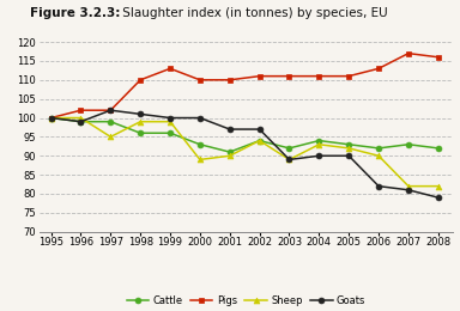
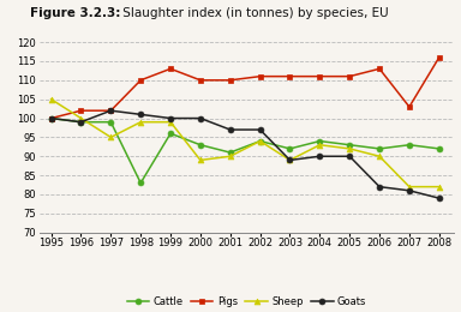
Sheep/1995: 100 -> 105
Cattle/1998: 96 -> 83
Pigs/2007: 117 -> 103
